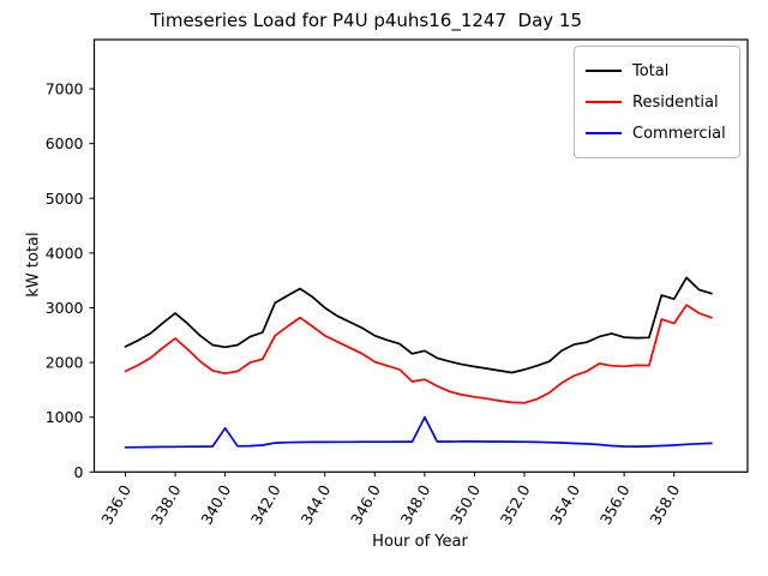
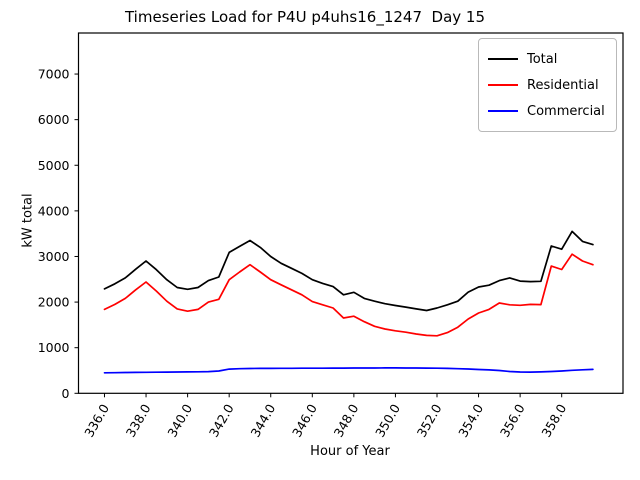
Commercial/340.0: 800 -> 500
Commercial/348.0: 1000 -> 600
